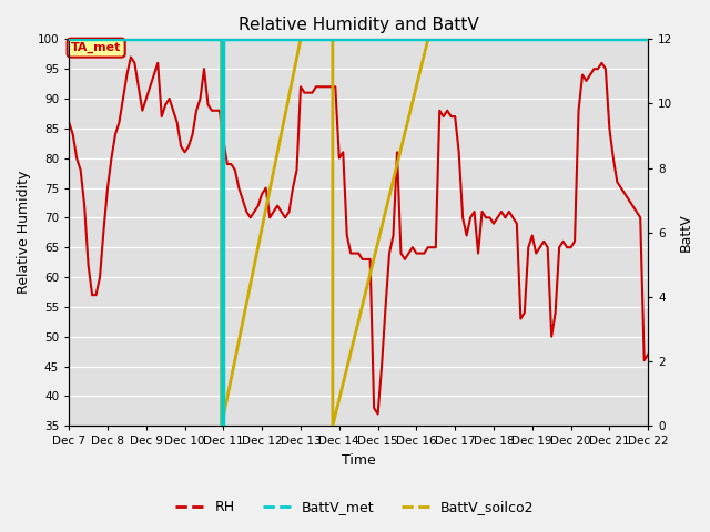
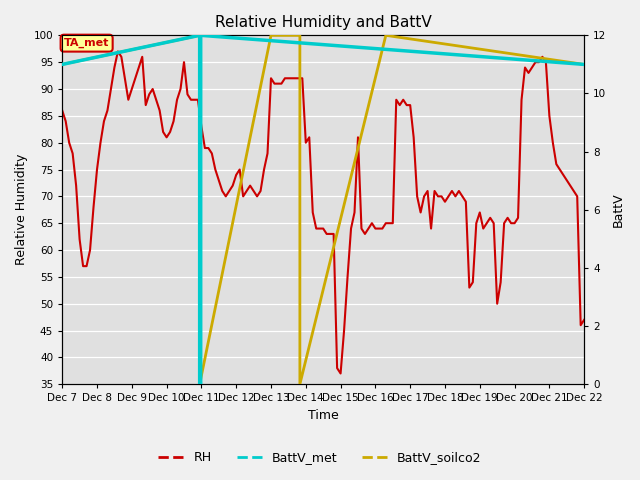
BattV_met/Dec 7: 12 -> 11
BattV_soilco2/Dec 7: 12 -> 11
BattV_met/Dec 22: 12 -> 11
BattV_soilco2/Dec 22: 12 -> 11
